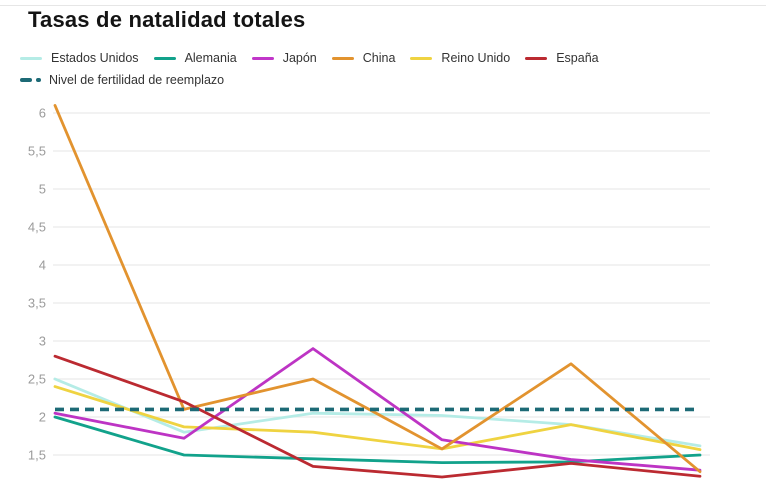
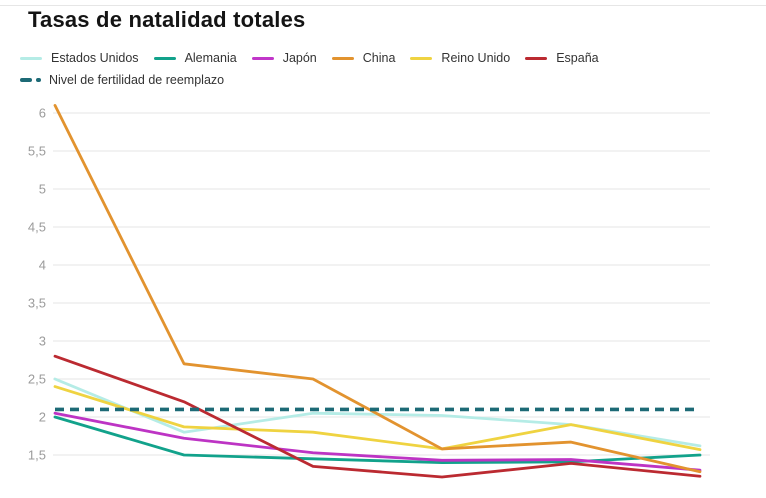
China/2: 2,1 -> 2,7
Japón/3: 2,9 -> 1,5
Japón/4: 1,7 -> 1,4
China/5: 2,7 -> 1,7
